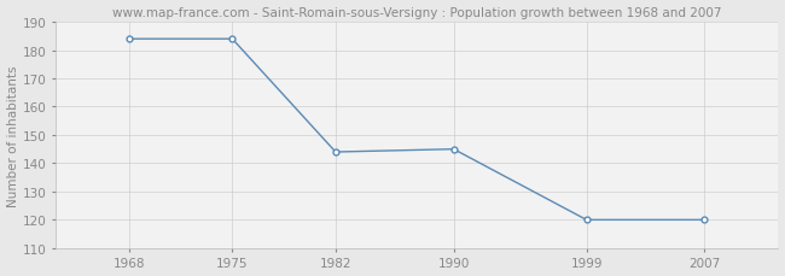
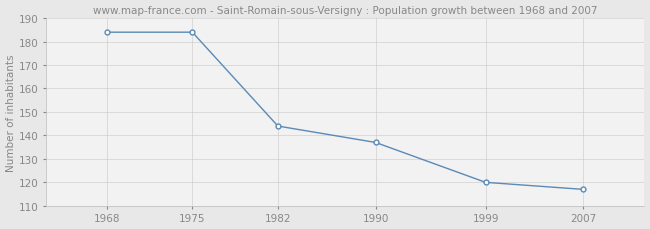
1990: 145 -> 137
2007: 120 -> 117
